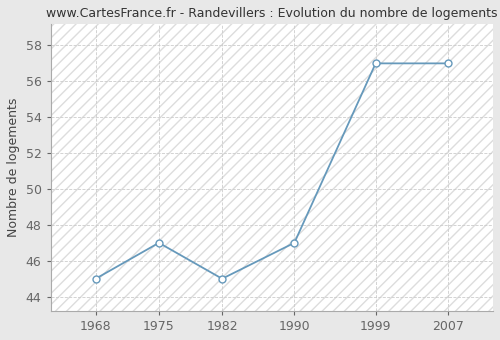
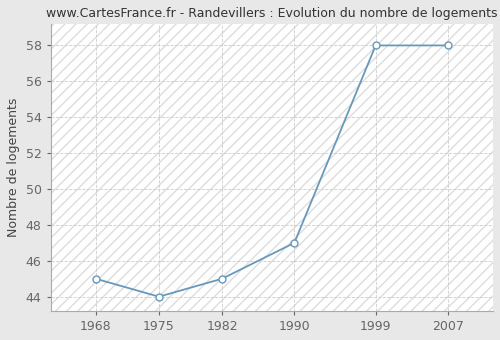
1975: 47 -> 44
1999: 57 -> 58
2007: 57 -> 58
